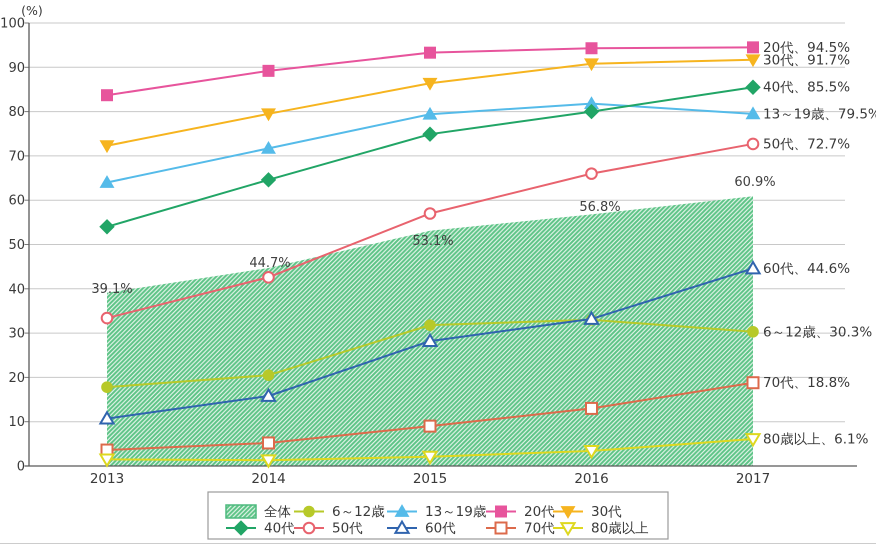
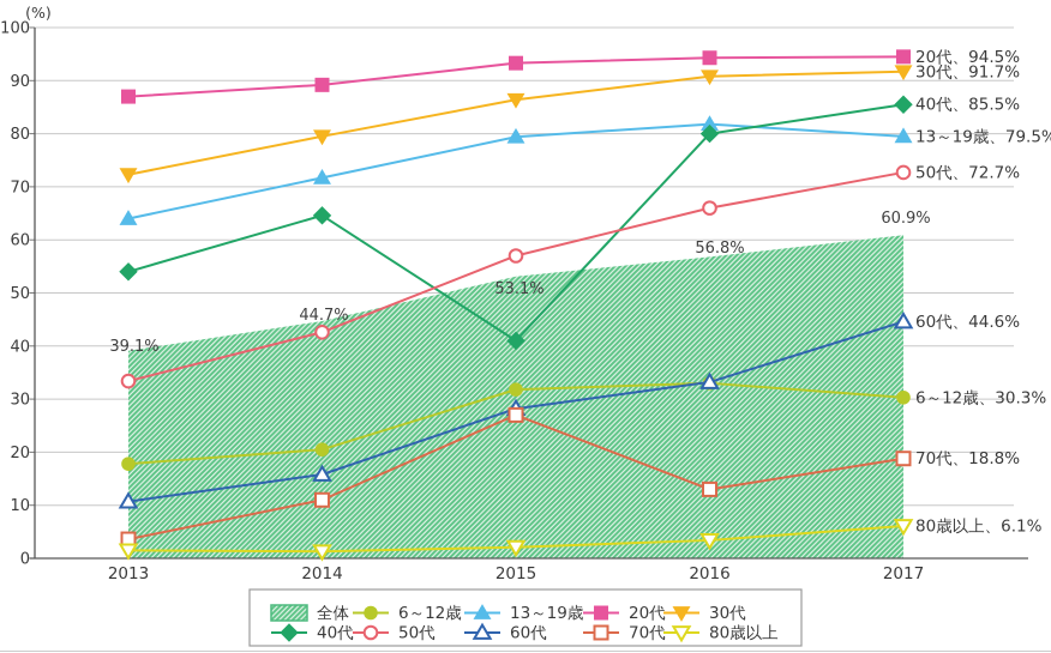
20代/2013: 84 -> 87
70代/2014: 5 -> 11
40代/2015: 75 -> 41
70代/2015: 9 -> 27
